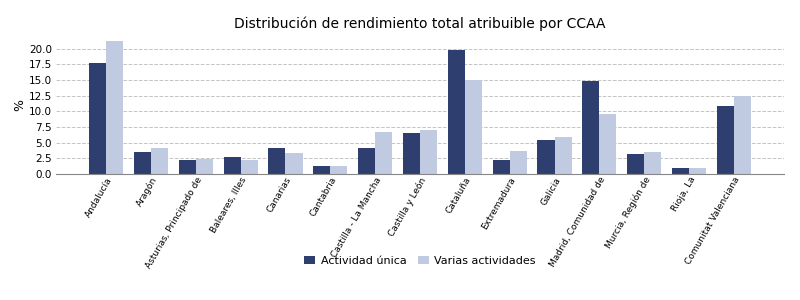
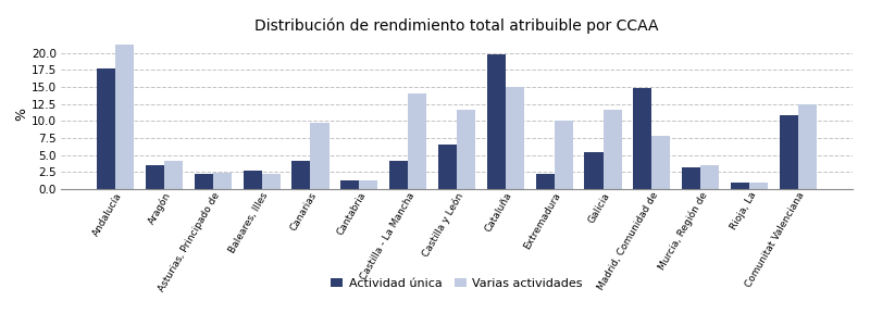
Varias actividades/Canarias: 3.4 -> 9.8
Varias actividades/Castilla - La Mancha: 6.7 -> 14.0
Varias actividades/Castilla y León: 7.0 -> 11.6
Varias actividades/Extremadura: 3.7 -> 10.0
Varias actividades/Galicia: 5.9 -> 11.6
Varias actividades/Madrid, Comunidad de: 9.6 -> 7.8
